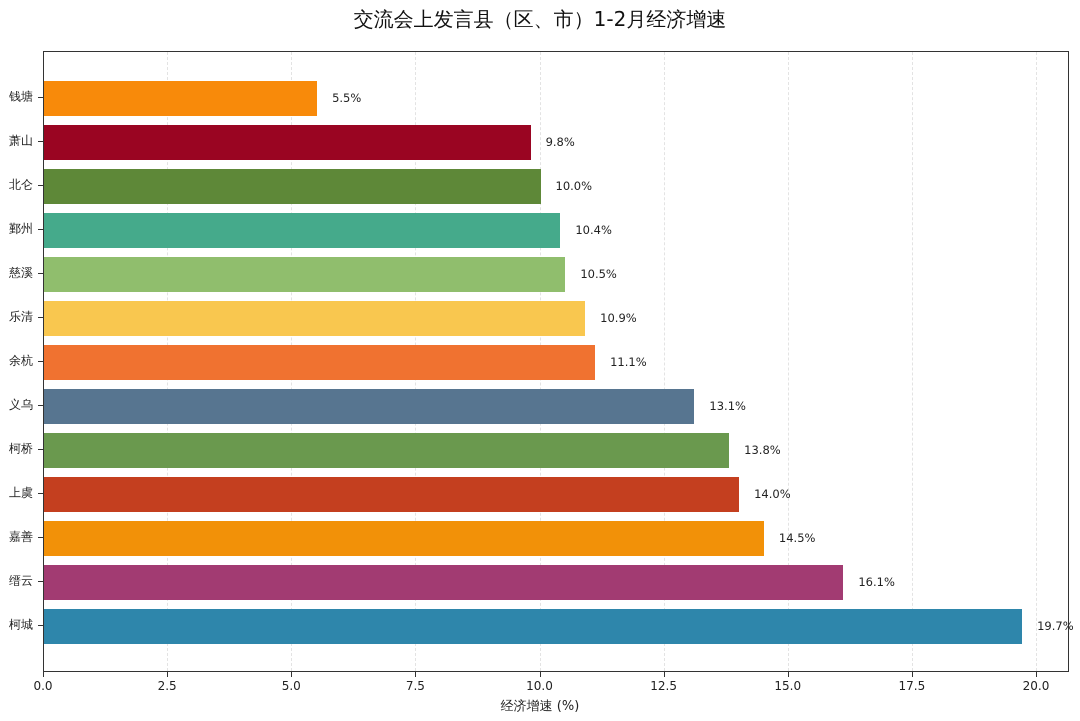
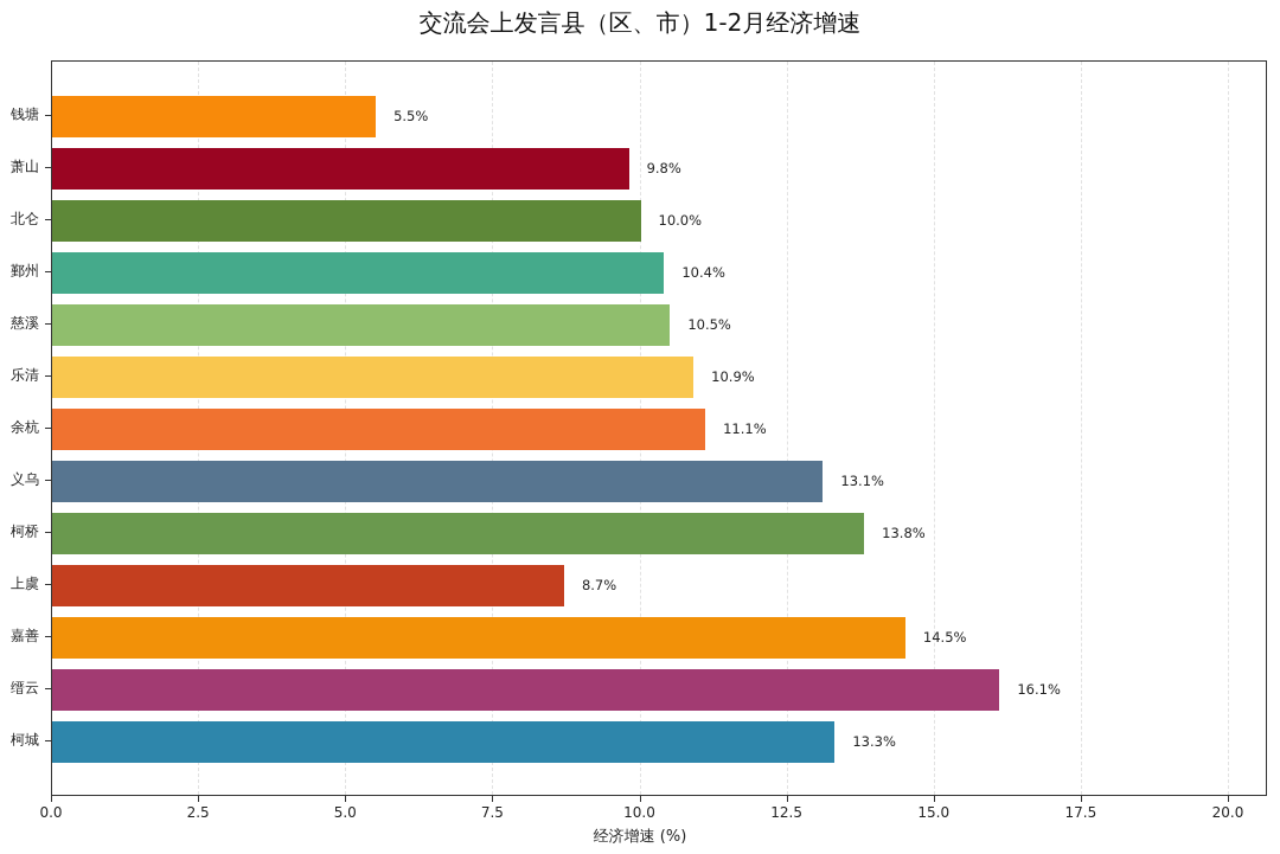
上虞: 14.0% -> 8.7%
柯城: 19.7% -> 13.3%
